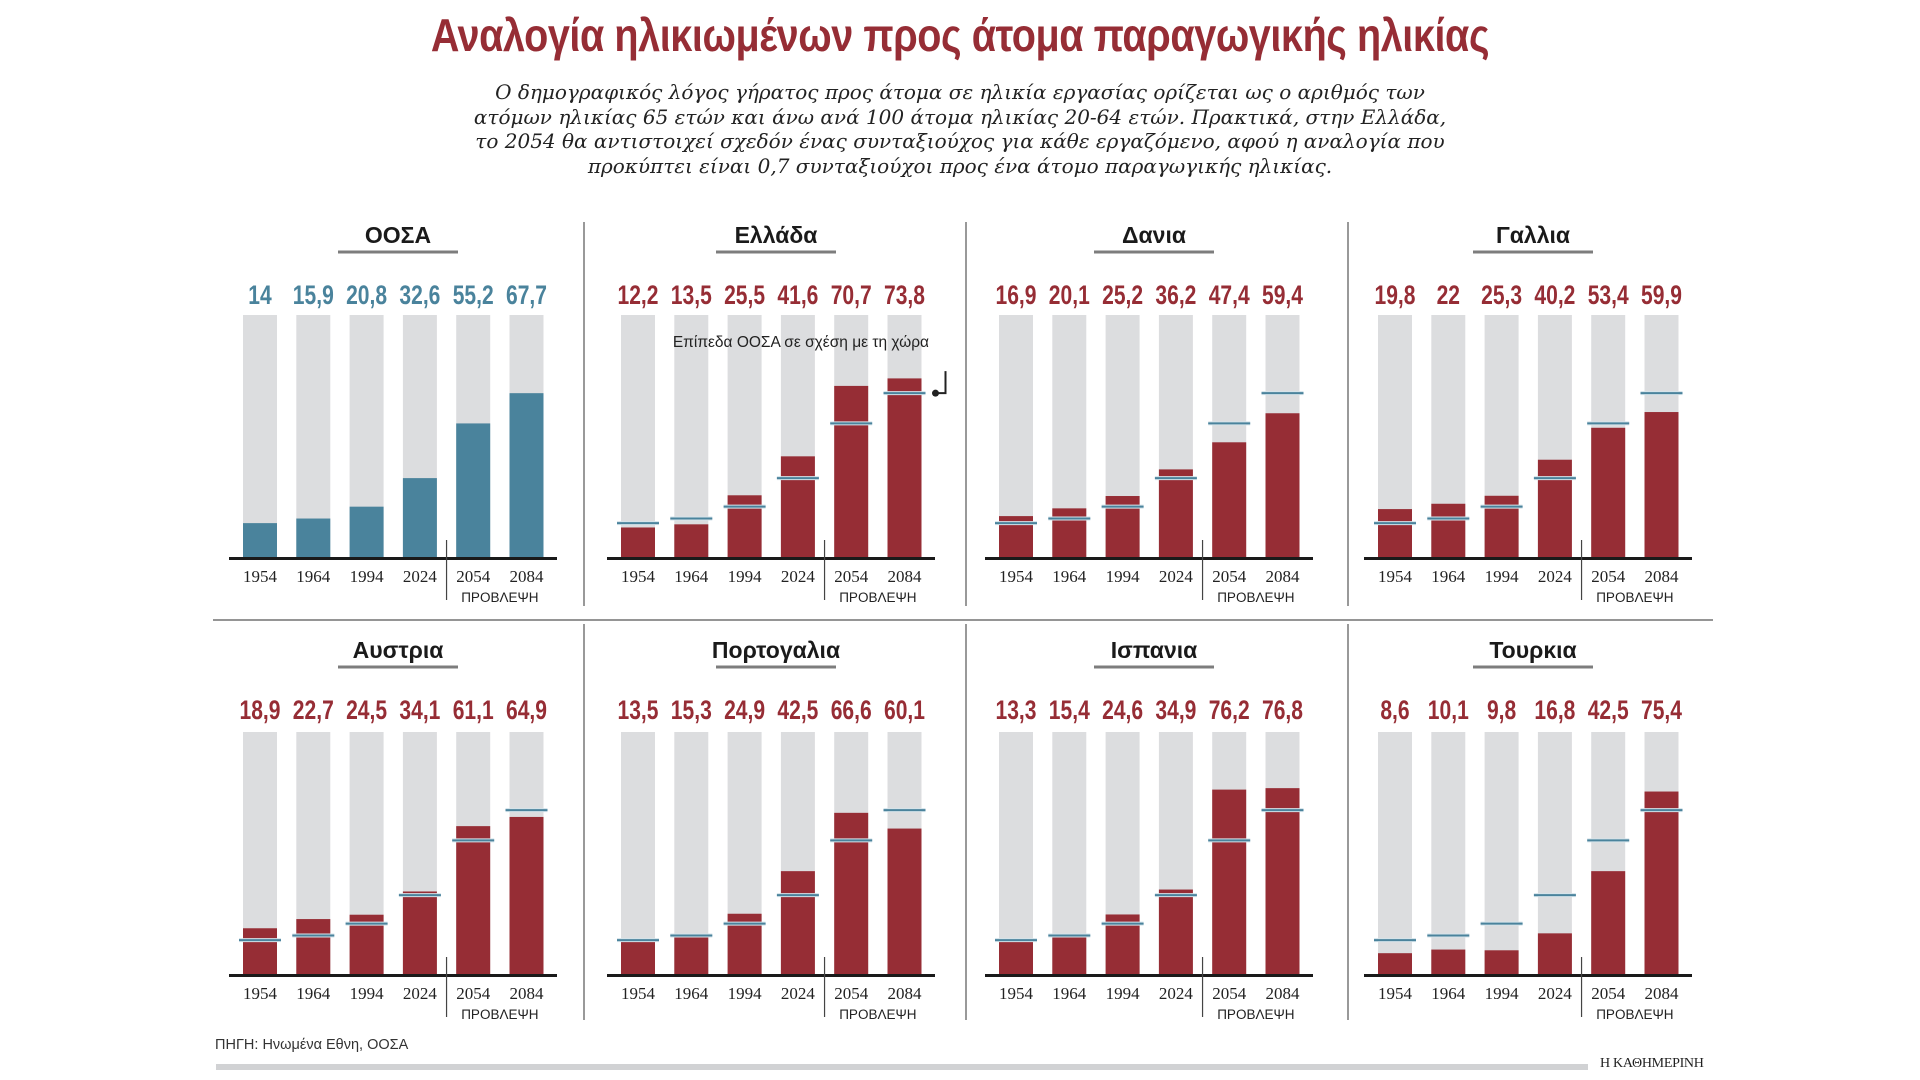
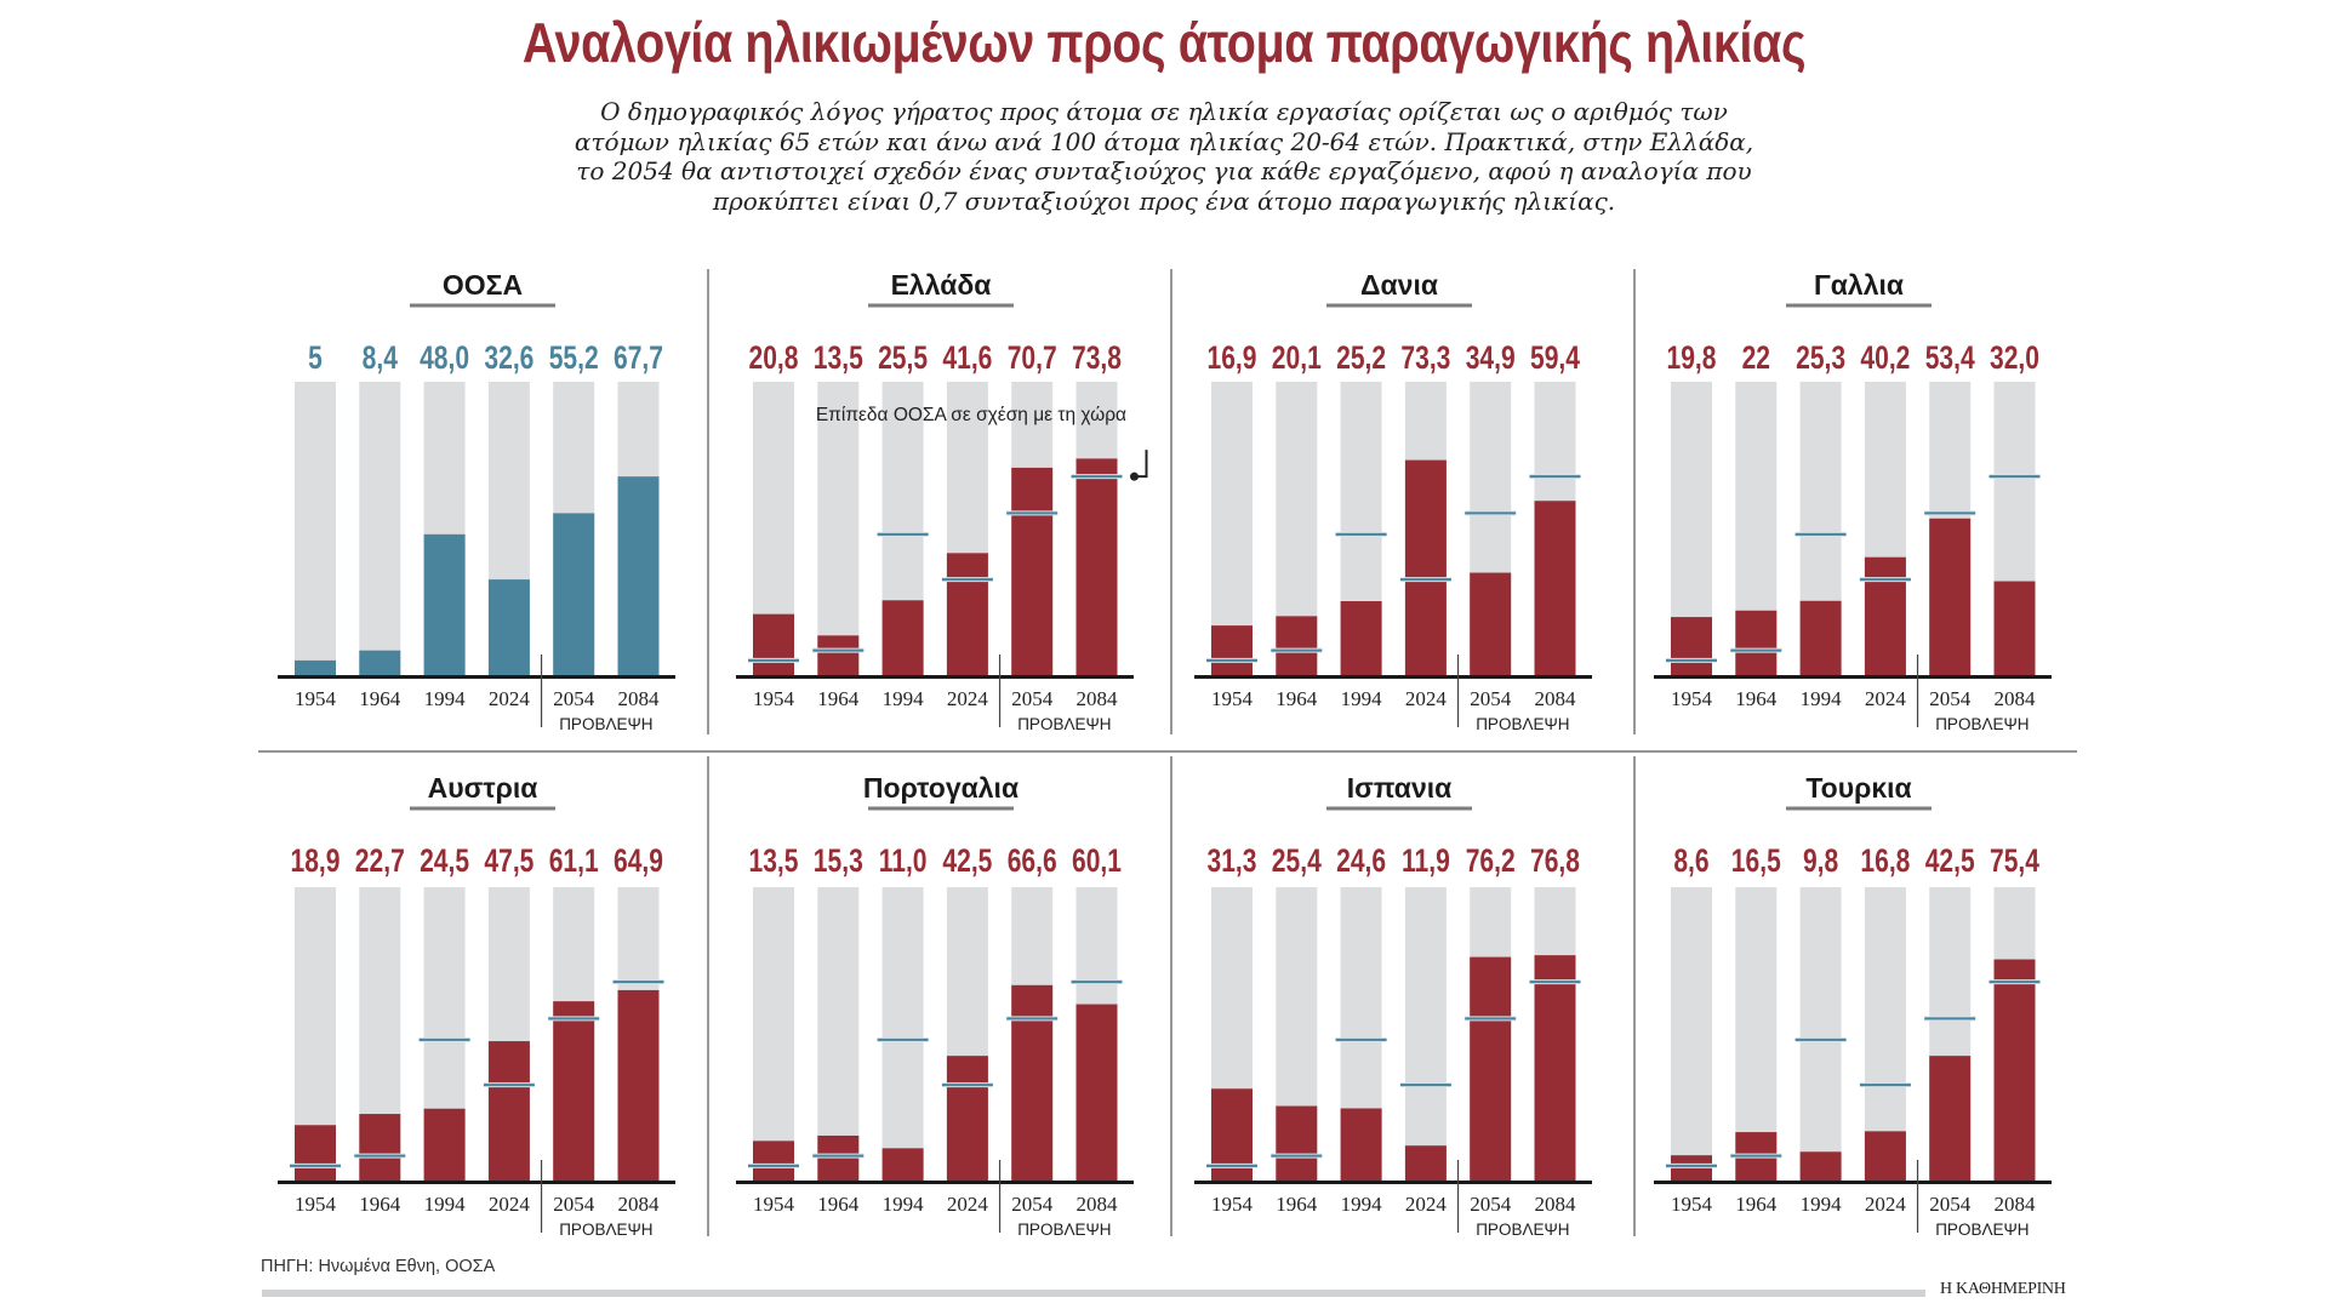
ΟΟΣΑ/1954: 14 -> 5
Ελλάδα/1954: 12,2 -> 20,8
Ισπανια/1954: 13,3 -> 31,3
ΟΟΣΑ/1964: 15,9 -> 8,4
Ισπανια/1964: 15,4 -> 25,4
Τουρκια/1964: 10,1 -> 16,5
ΟΟΣΑ/1994: 20,8 -> 48,0
Πορτογαλια/1994: 24,9 -> 11,0
Δανια/2024: 36,2 -> 73,3
Αυστρια/2024: 34,1 -> 47,5
Ισπανια/2024: 34,9 -> 11,9
Δανια/2054: 47,4 -> 34,9
Γαλλια/2084: 59,9 -> 32,0
